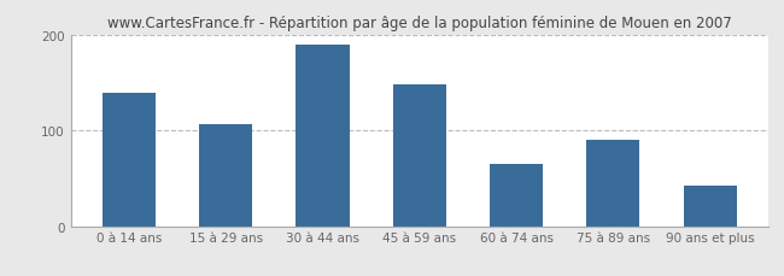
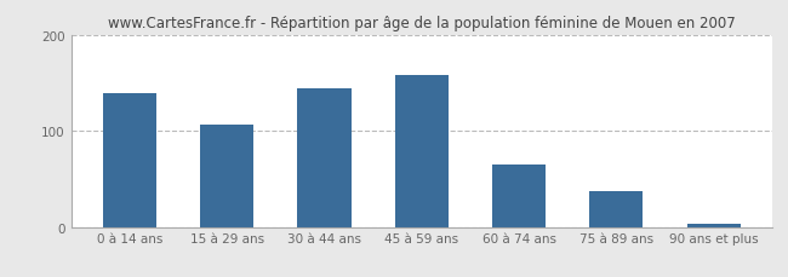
30 à 44 ans: 190 -> 145
45 à 59 ans: 148 -> 158
75 à 89 ans: 90 -> 37
90 ans et plus: 42 -> 3
